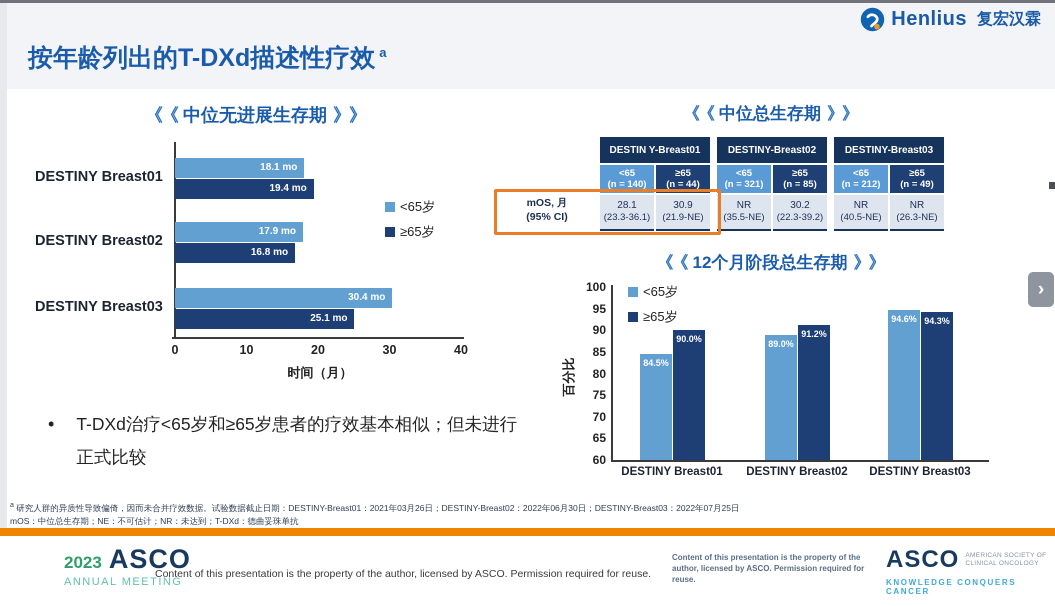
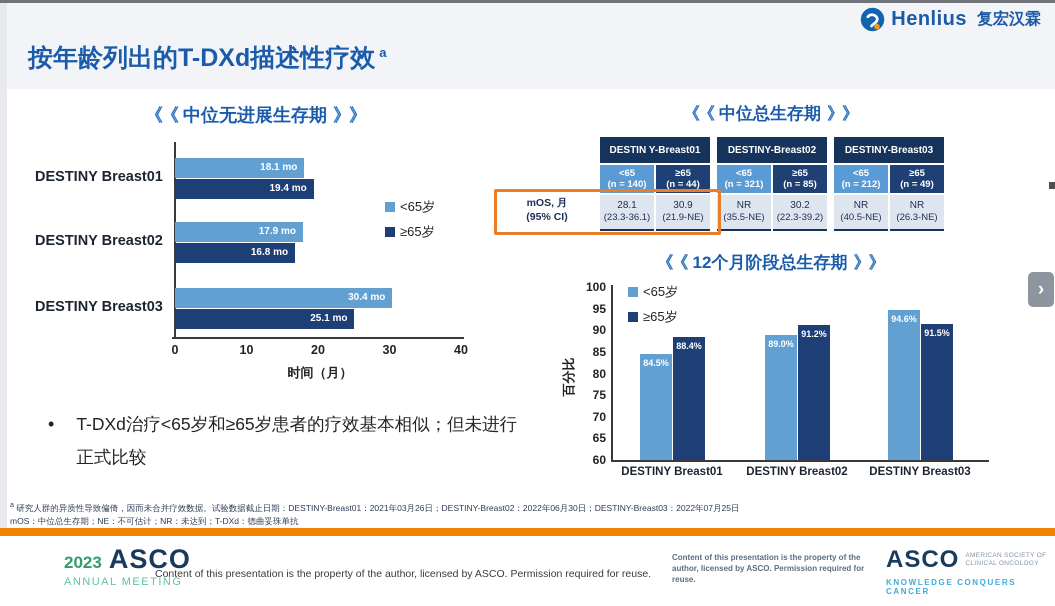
12个月阶段总生存期/≥65岁/DESTINY Breast01: 90.0% -> 88.4%
12个月阶段总生存期/≥65岁/DESTINY Breast03: 94.3% -> 91.5%
